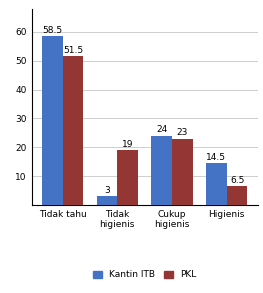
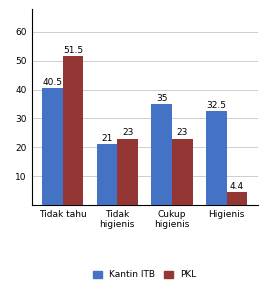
Kantin ITB/Tidak tahu: 58.5 -> 40.5
Kantin ITB/Tidak higienis: 3 -> 21
PKL/Tidak higienis: 19 -> 23
Kantin ITB/Cukup higienis: 24 -> 35
Kantin ITB/Higienis: 14.5 -> 32.5
PKL/Higienis: 6.5 -> 4.4
